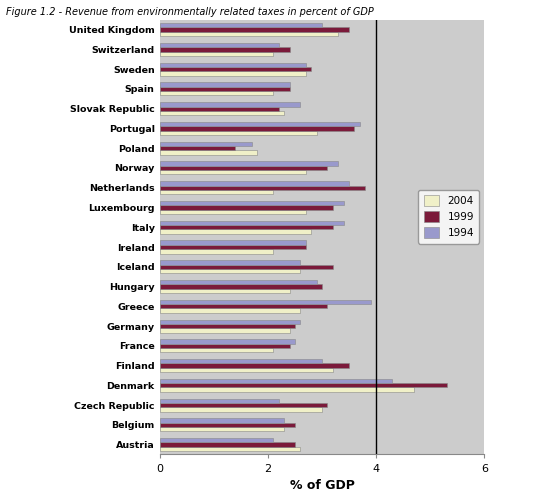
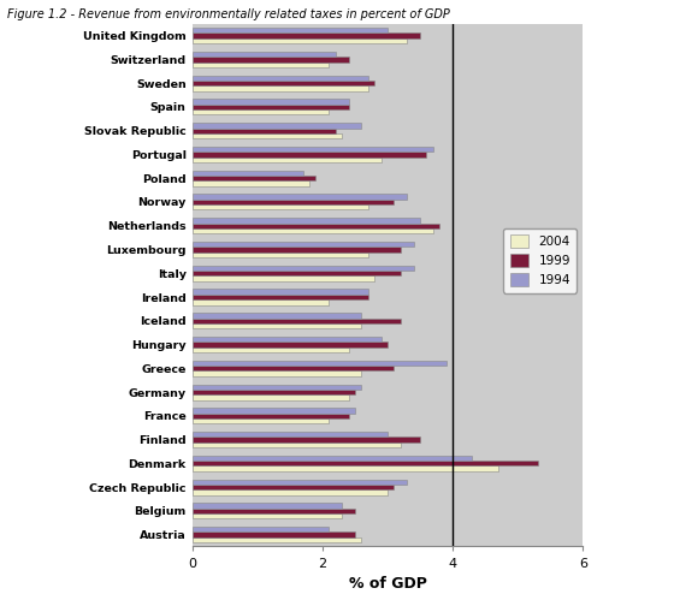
1999/Poland: 1.4 -> 1.9
2004/Netherlands: 2.1 -> 3.7
1994/Czech Republic: 2.2 -> 3.3
